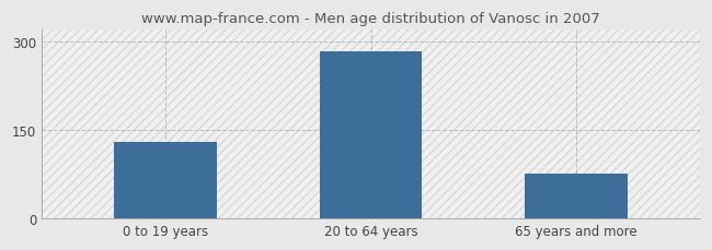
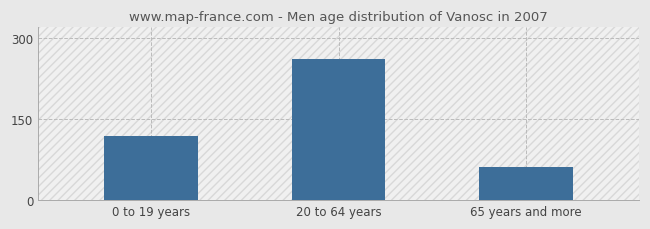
0 to 19 years: 130 -> 118
20 to 64 years: 284 -> 260
65 years and more: 75 -> 62
